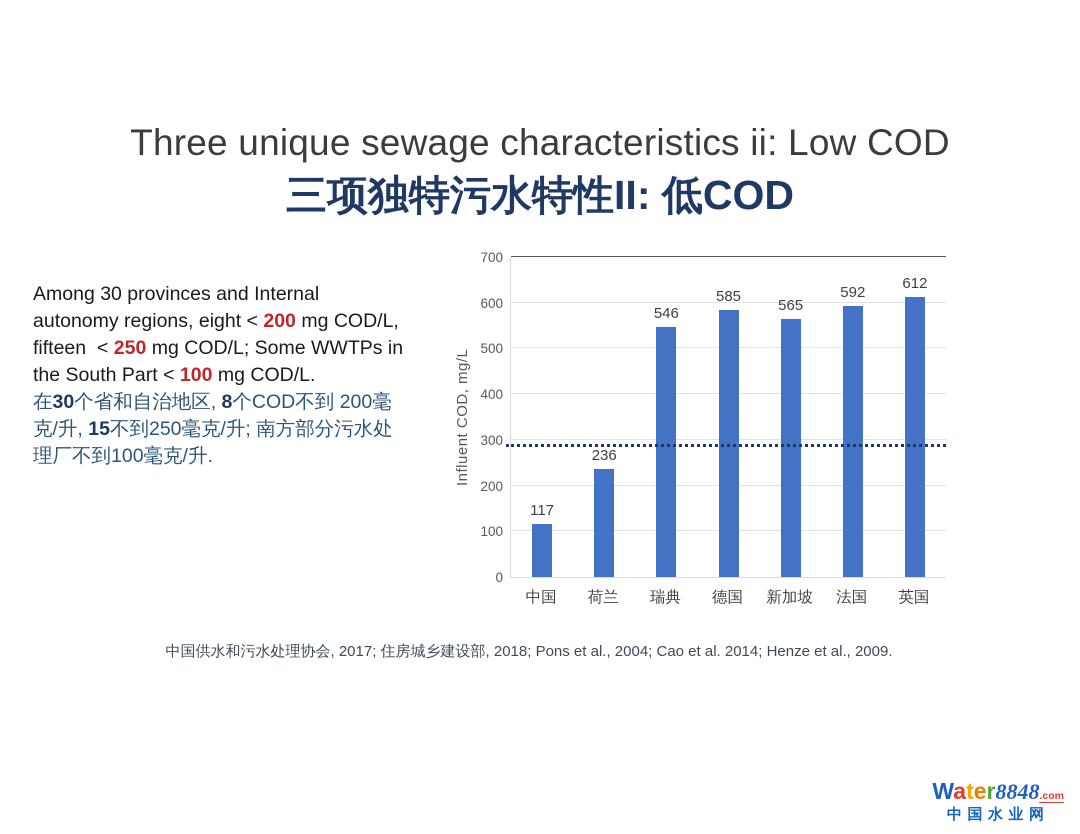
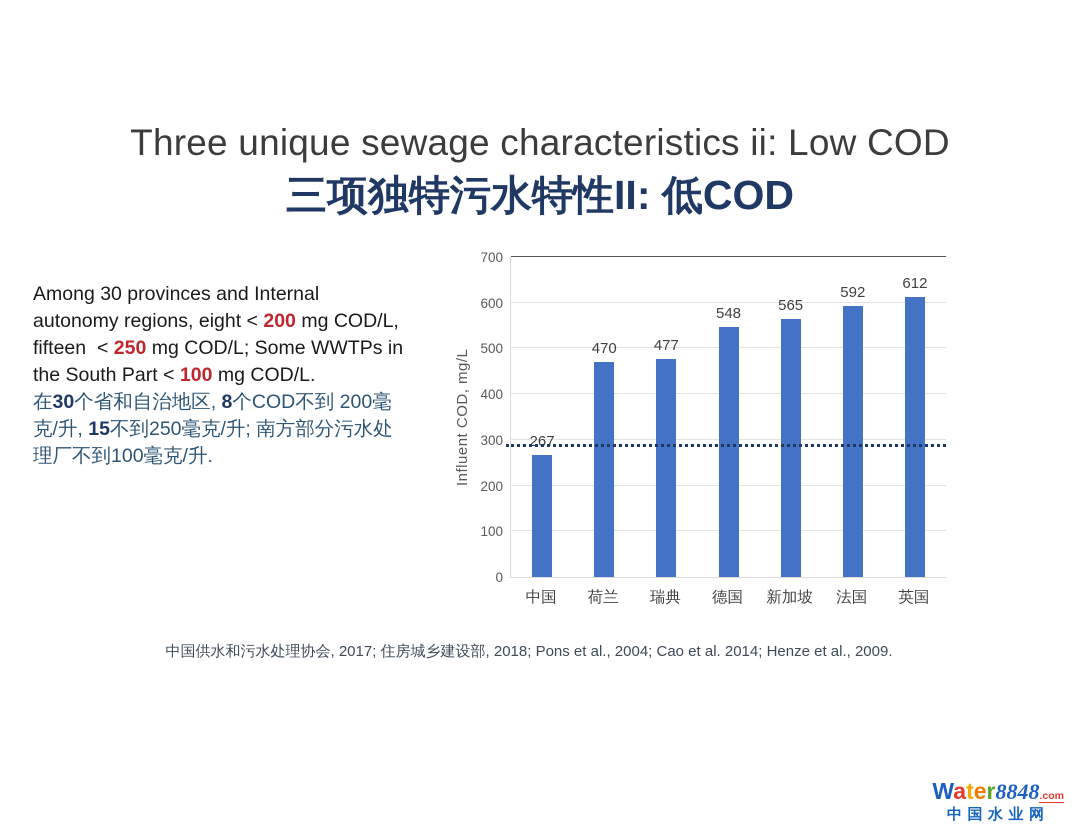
中国: 117 -> 267
荷兰: 236 -> 470
瑞典: 546 -> 477
德国: 585 -> 548
